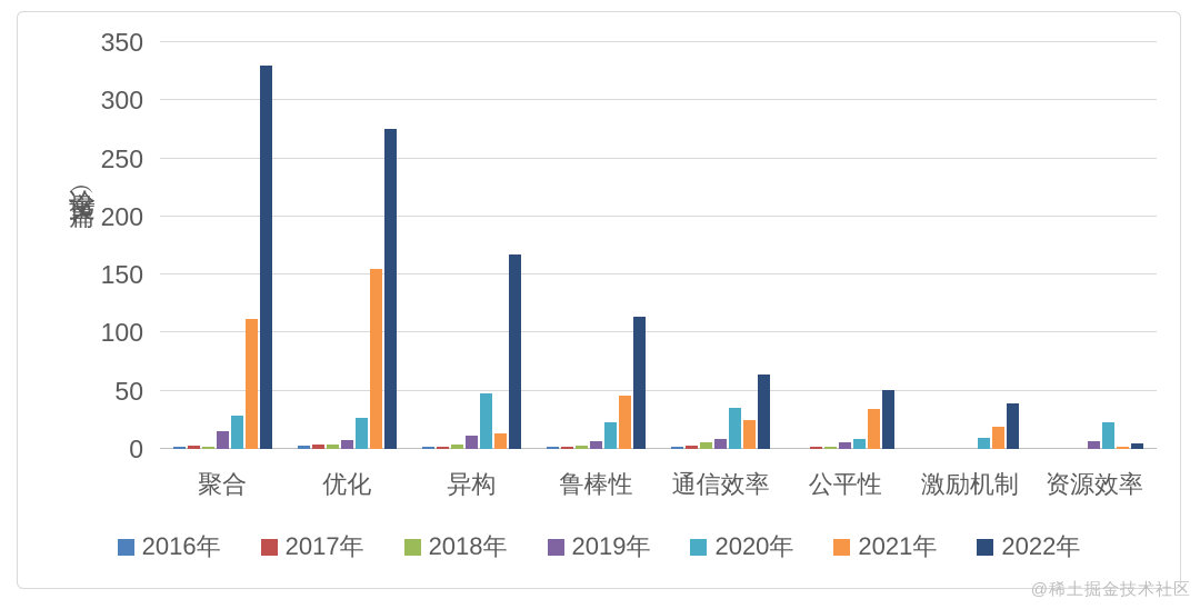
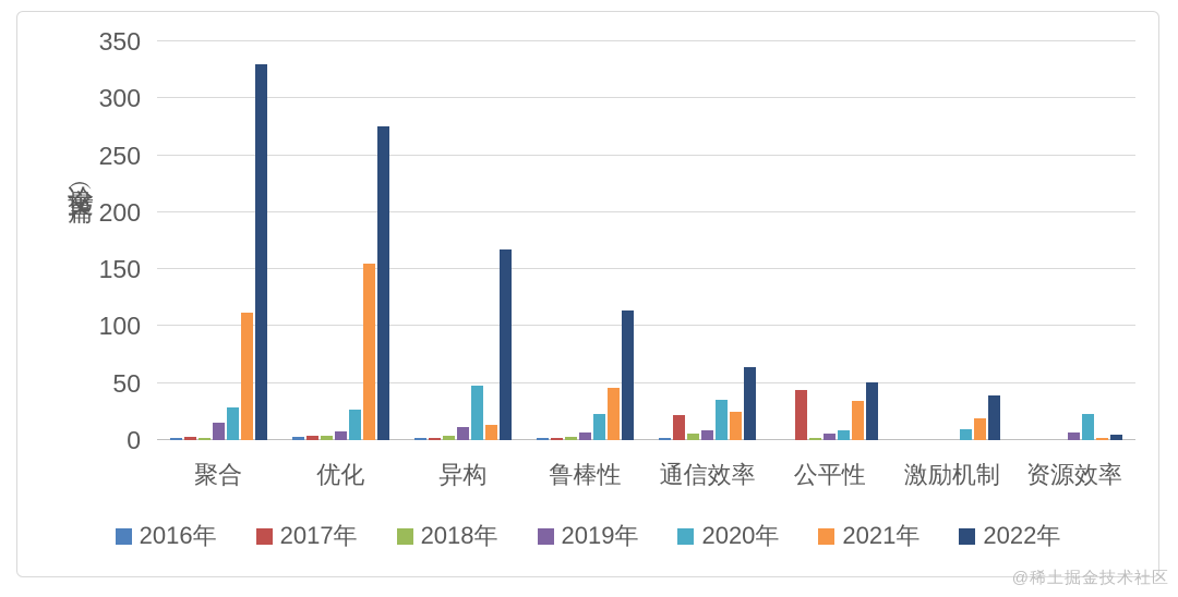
2017年/通信效率: 3 -> 22
2017年/公平性: 1 -> 44
